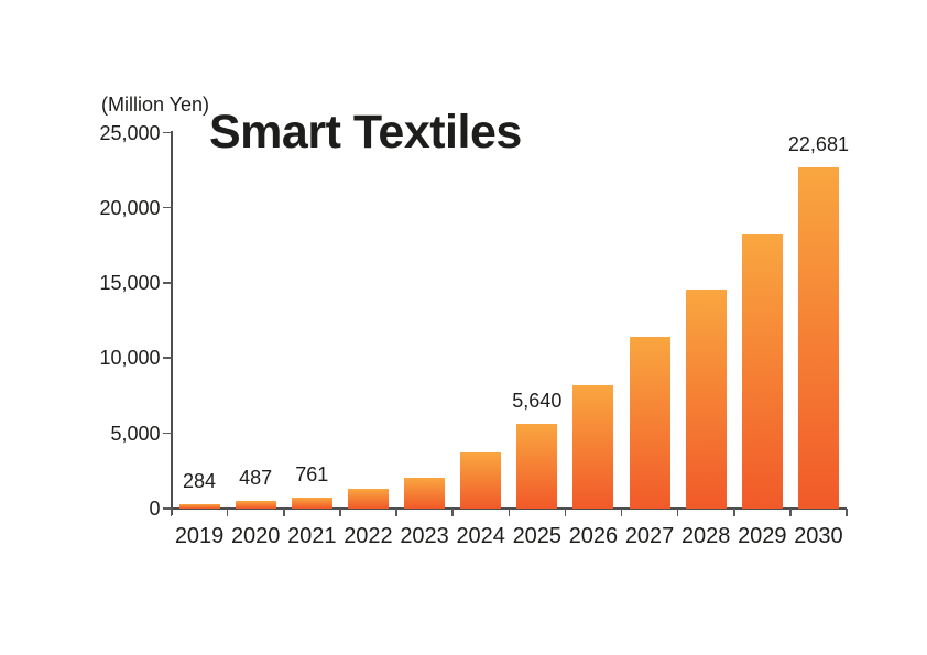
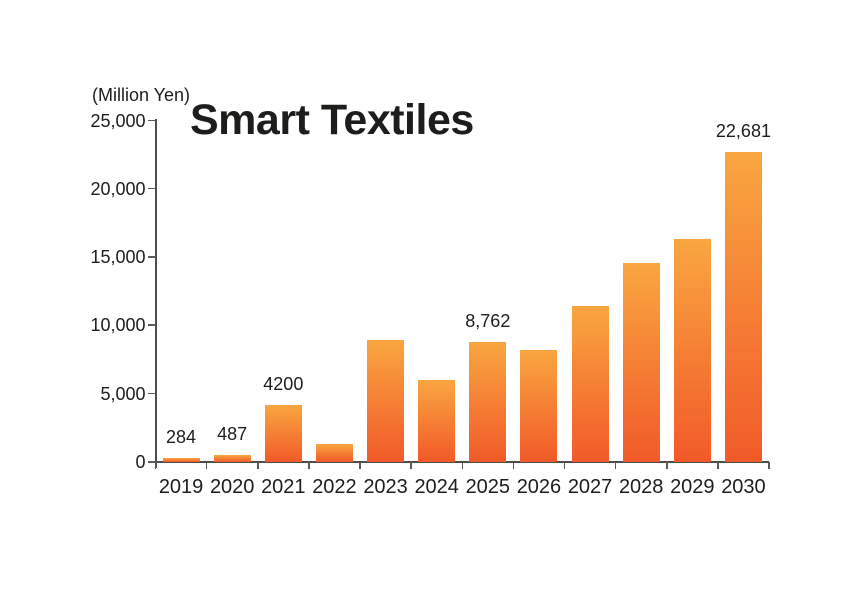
2021: 761 -> 4200
2023: 2000 -> 8900
2024: 3800 -> 6000
2025: 5,640 -> 8,762
2029: 18200 -> 16300
